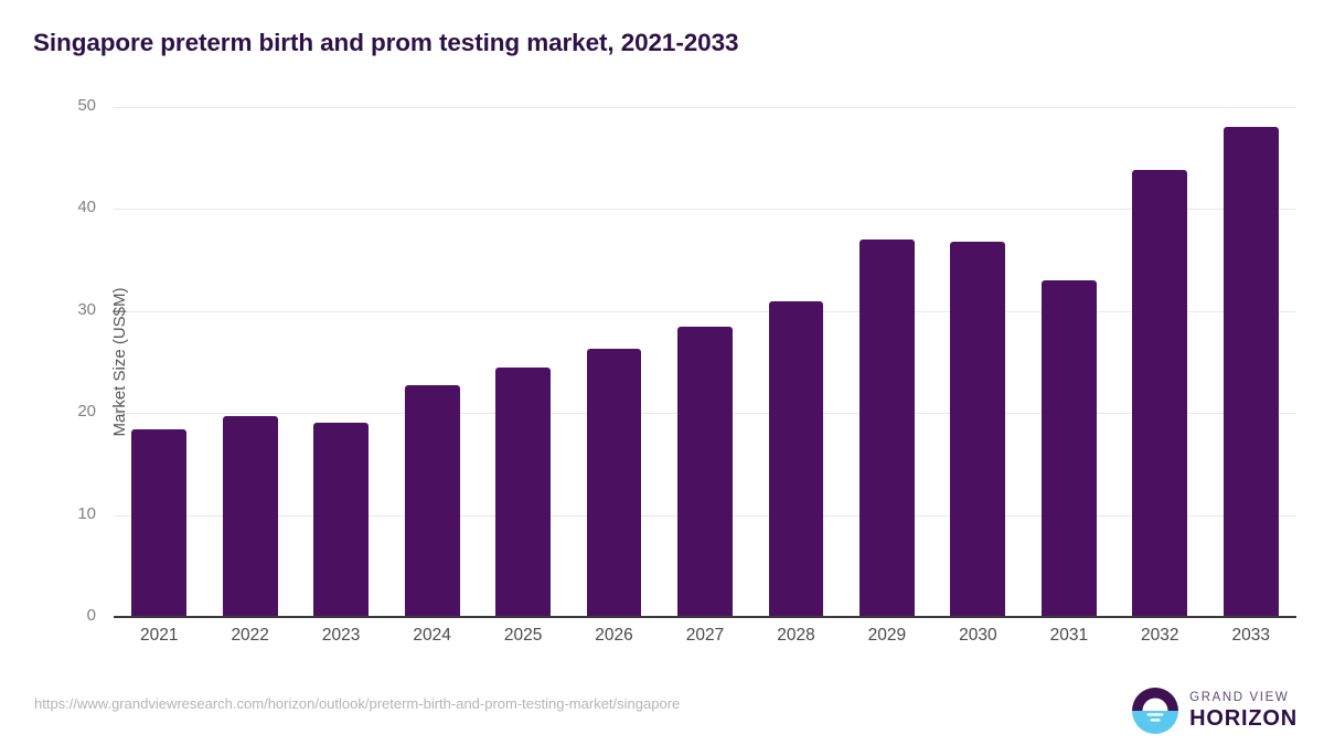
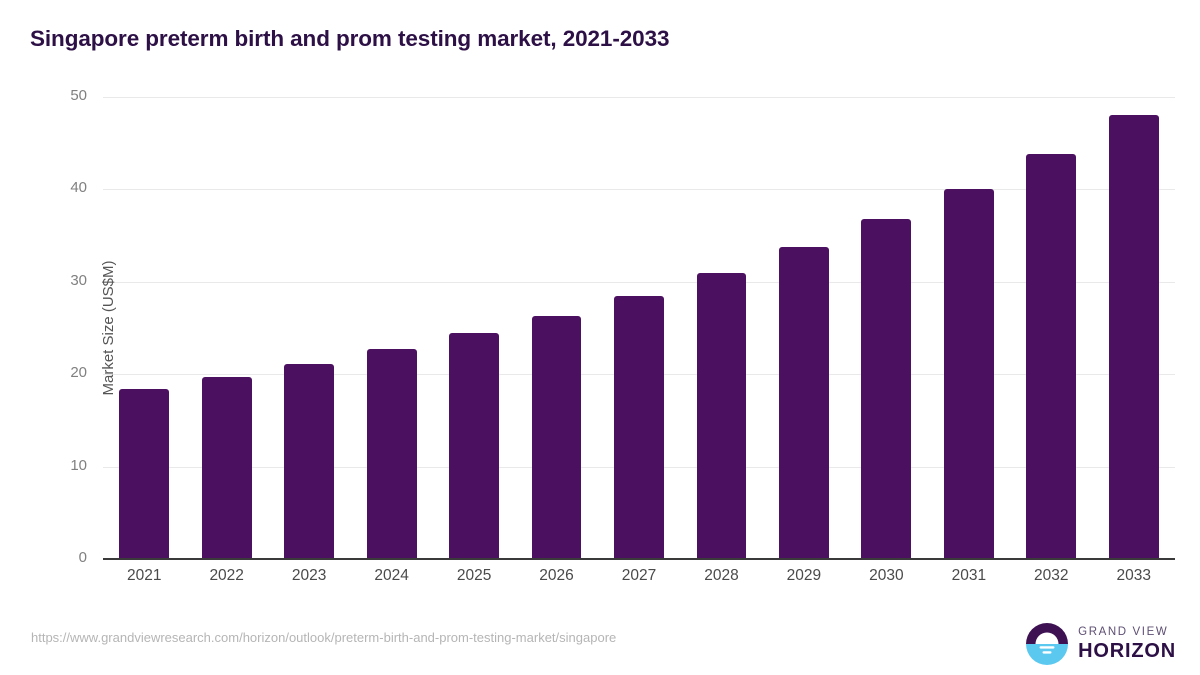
2023: 19 -> 21
2029: 37 -> 34
2031: 33 -> 40
